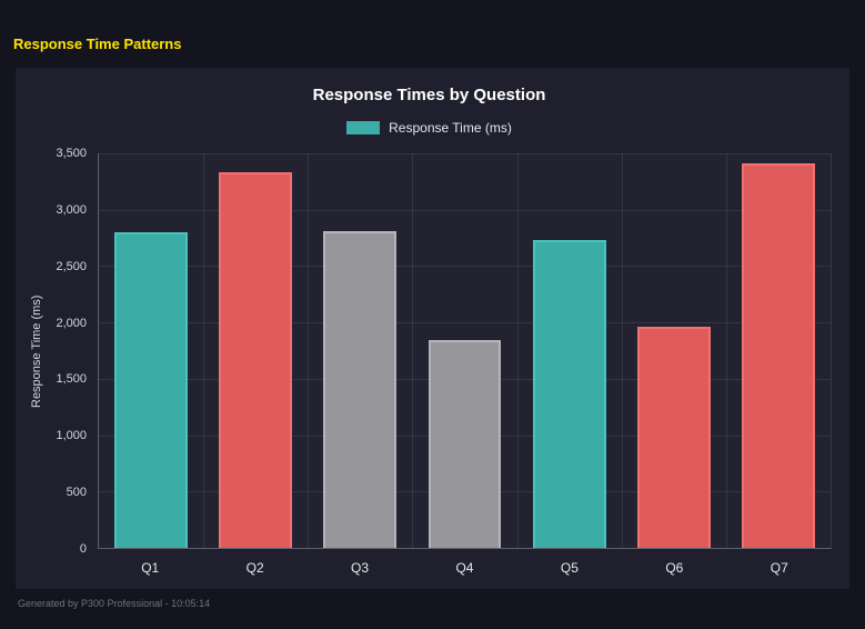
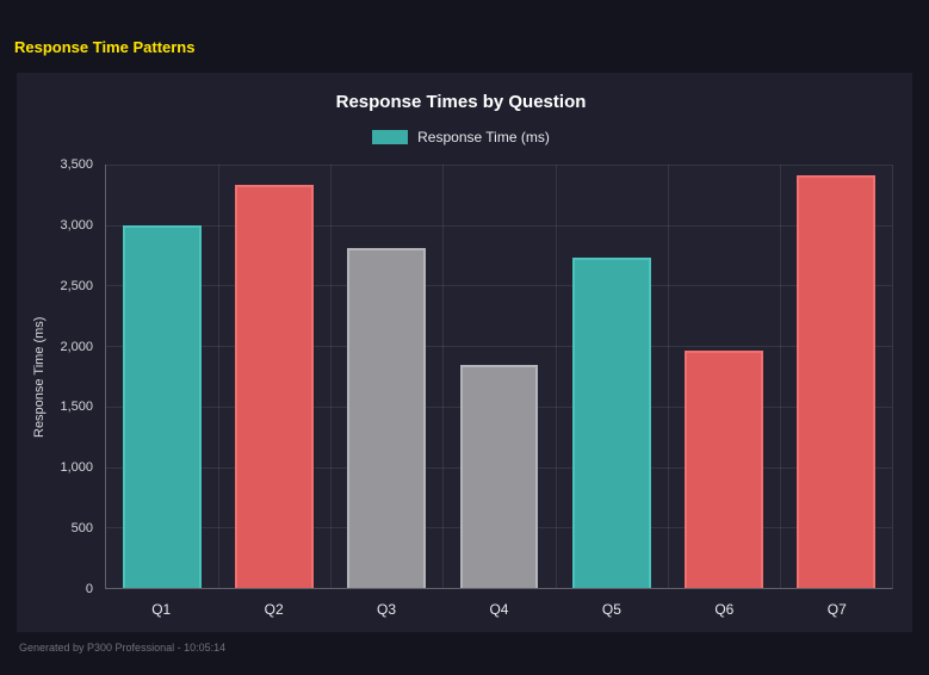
Q1: 2800 -> 3000
